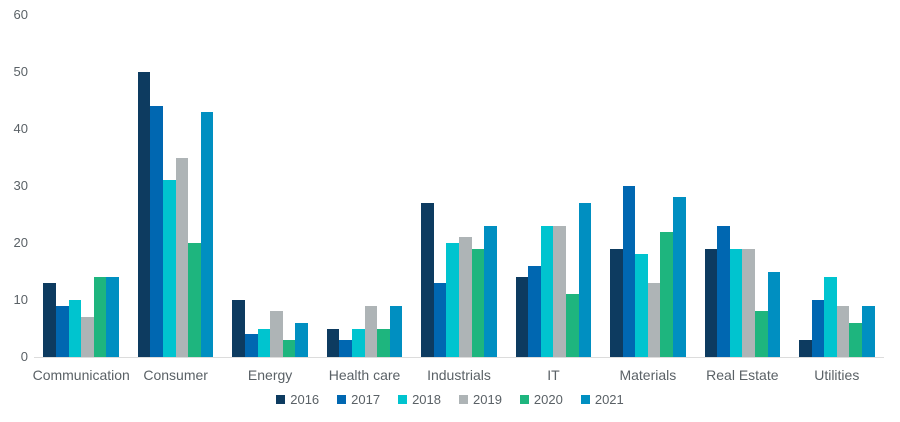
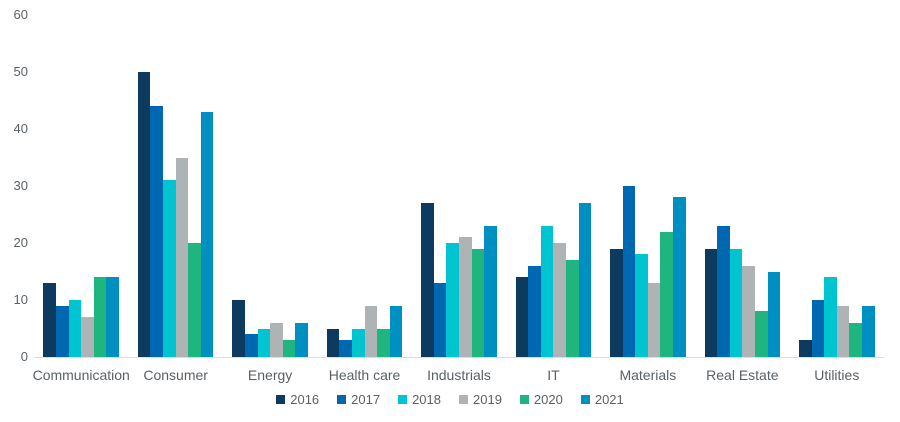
2019/Energy: 8 -> 6
2019/IT: 23 -> 20
2020/IT: 11 -> 17
2019/Real Estate: 19 -> 16
